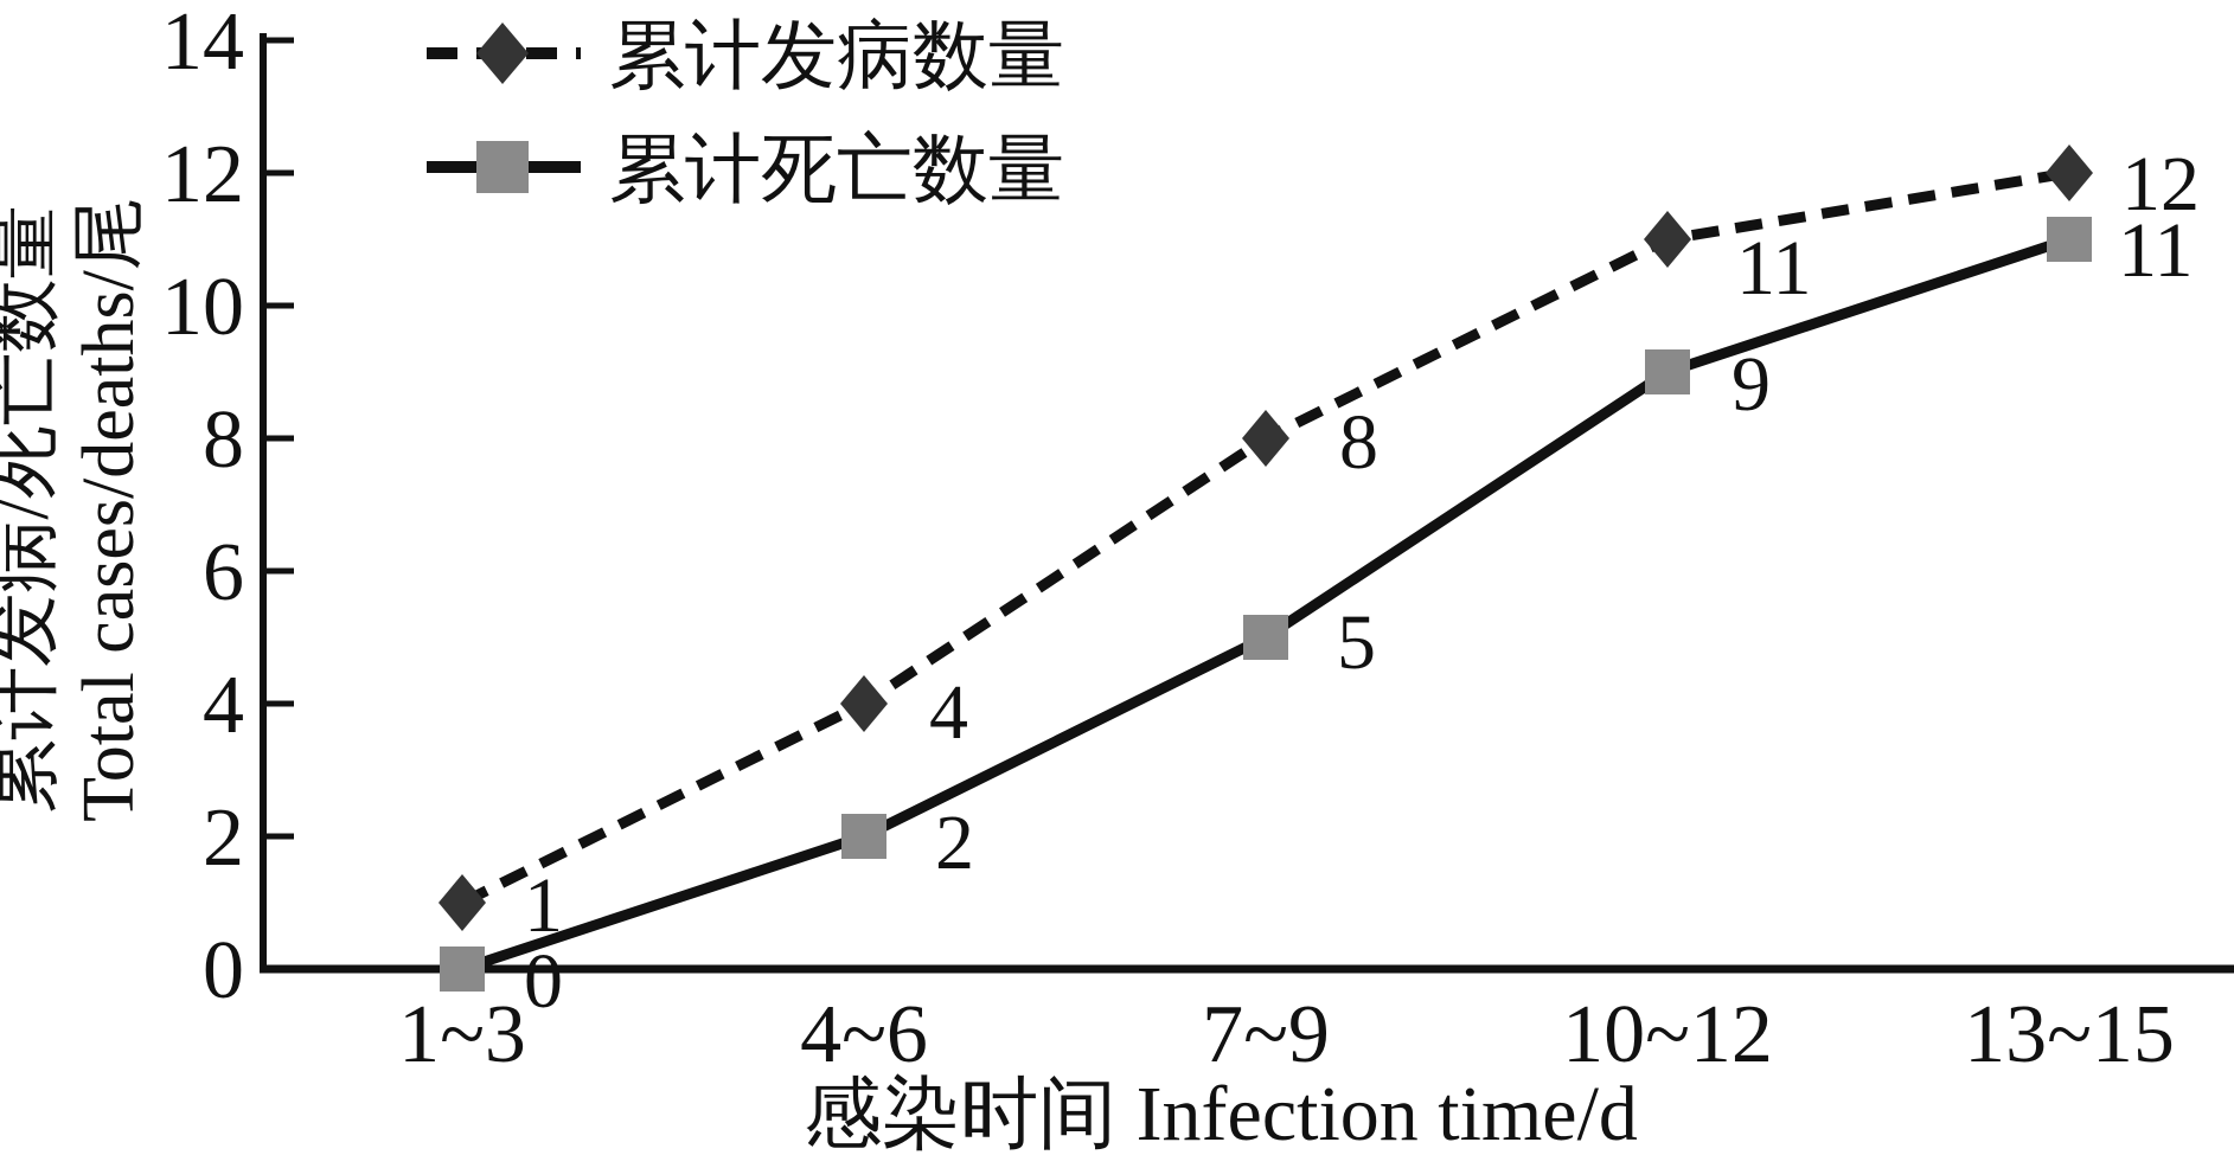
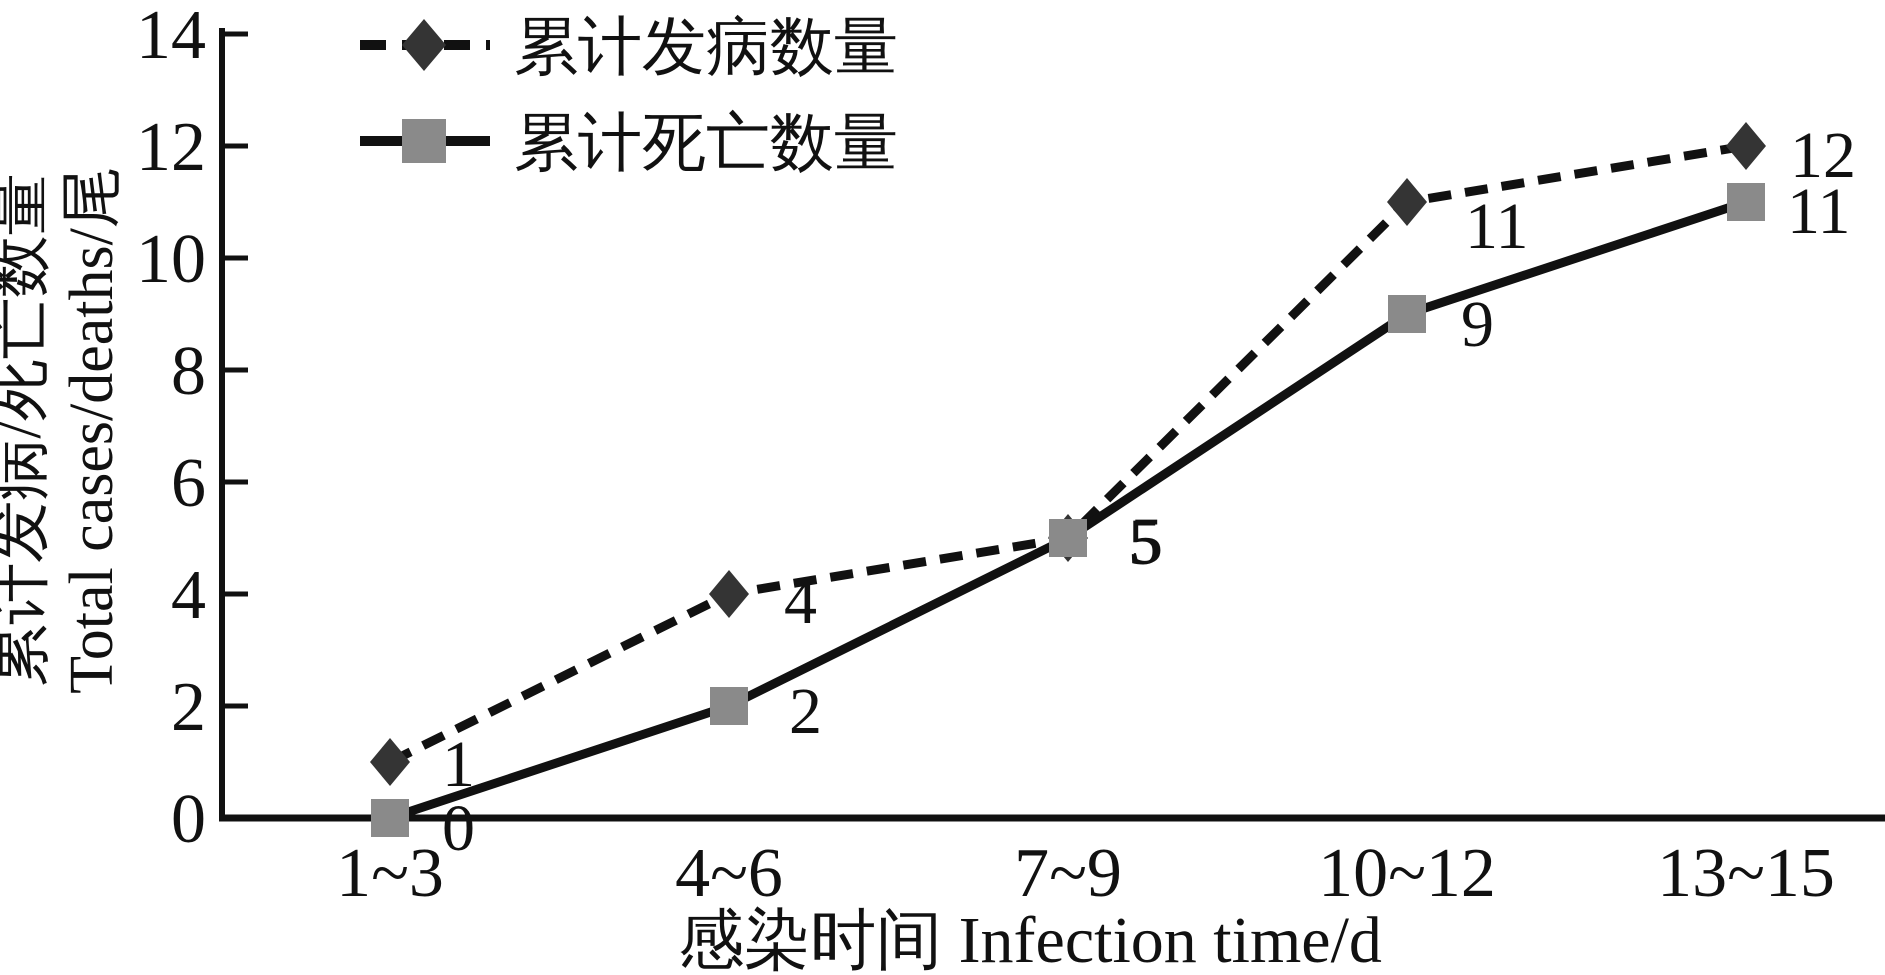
累计发病数量/7~9: 8 -> 5
